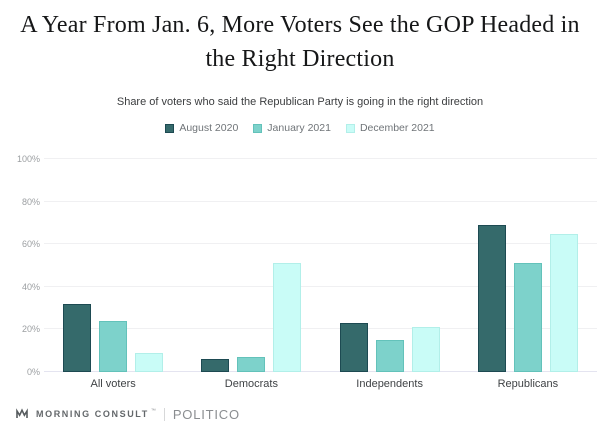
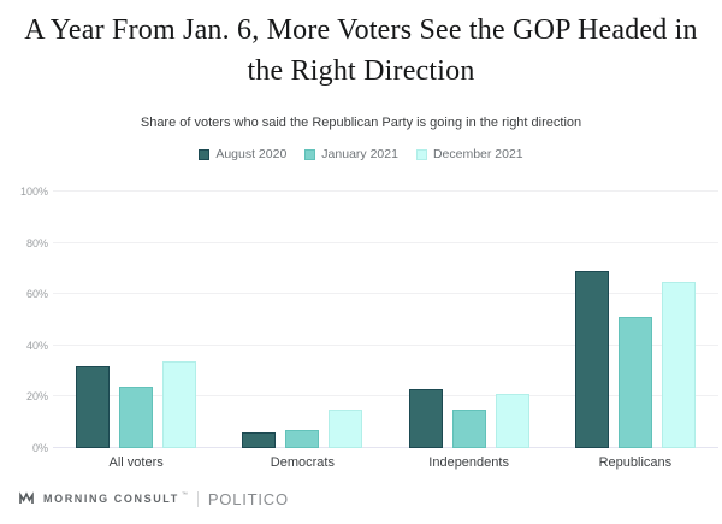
December 2021/All voters: 9% -> 34%
December 2021/Democrats: 51% -> 15%
